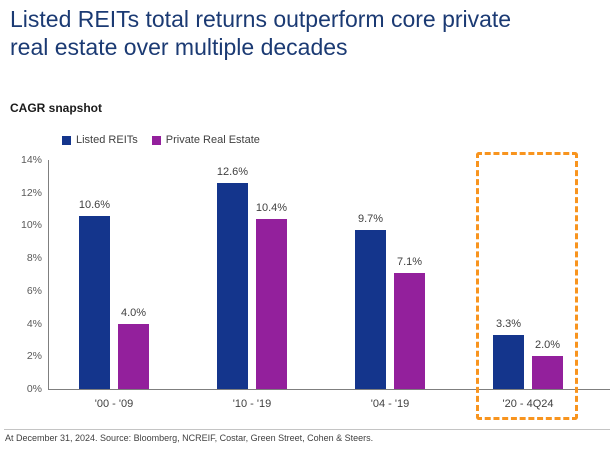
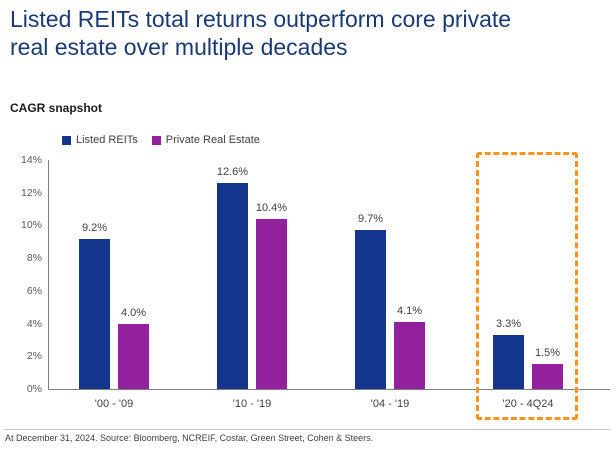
Listed REITs/'00 - '09: 10.6% -> 9.2%
Private Real Estate/'04 - '19: 7.1% -> 4.1%
Private Real Estate/'20 - 4Q24: 2.0% -> 1.5%
